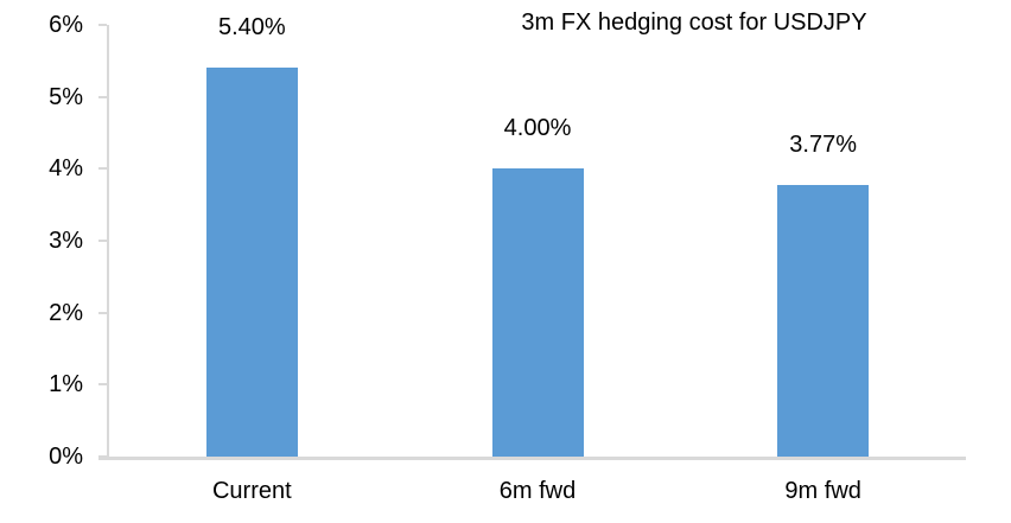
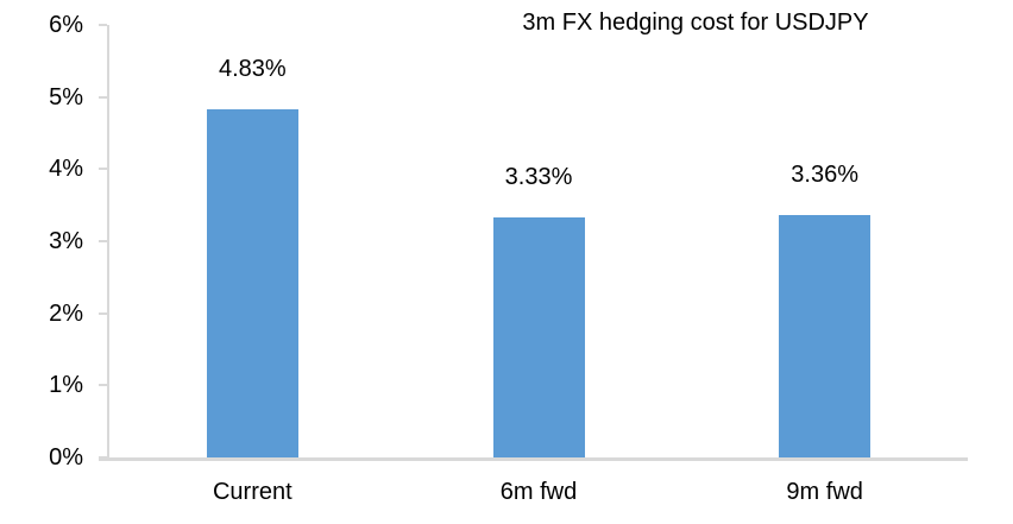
Current: 5.40% -> 4.83%
6m fwd: 4.00% -> 3.33%
9m fwd: 3.77% -> 3.36%
